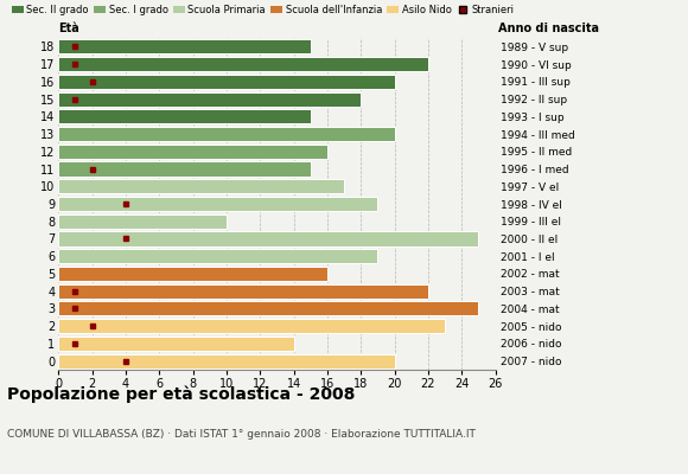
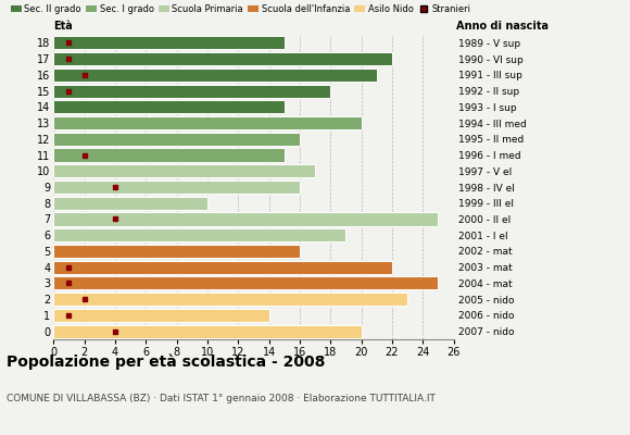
16: 20 -> 21
9: 19 -> 16
